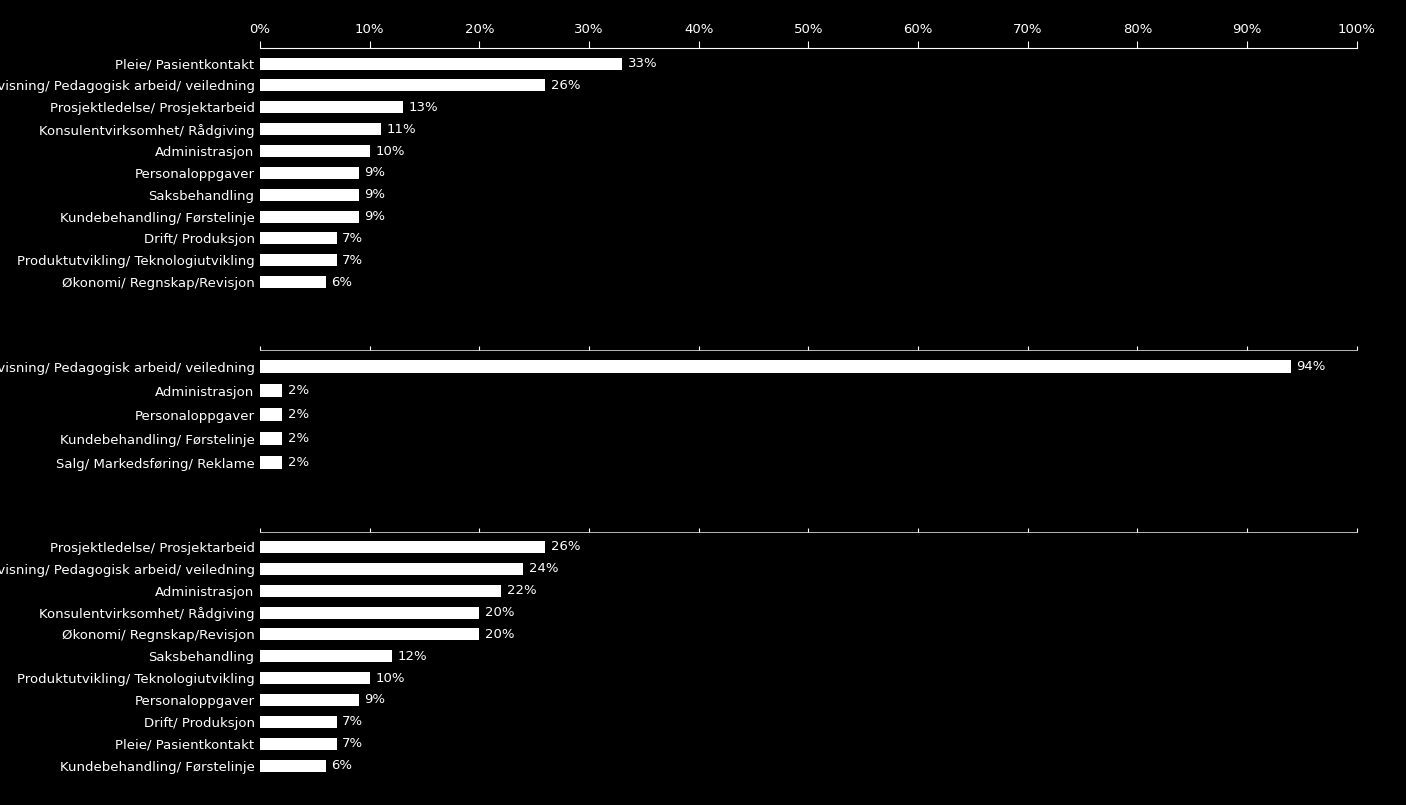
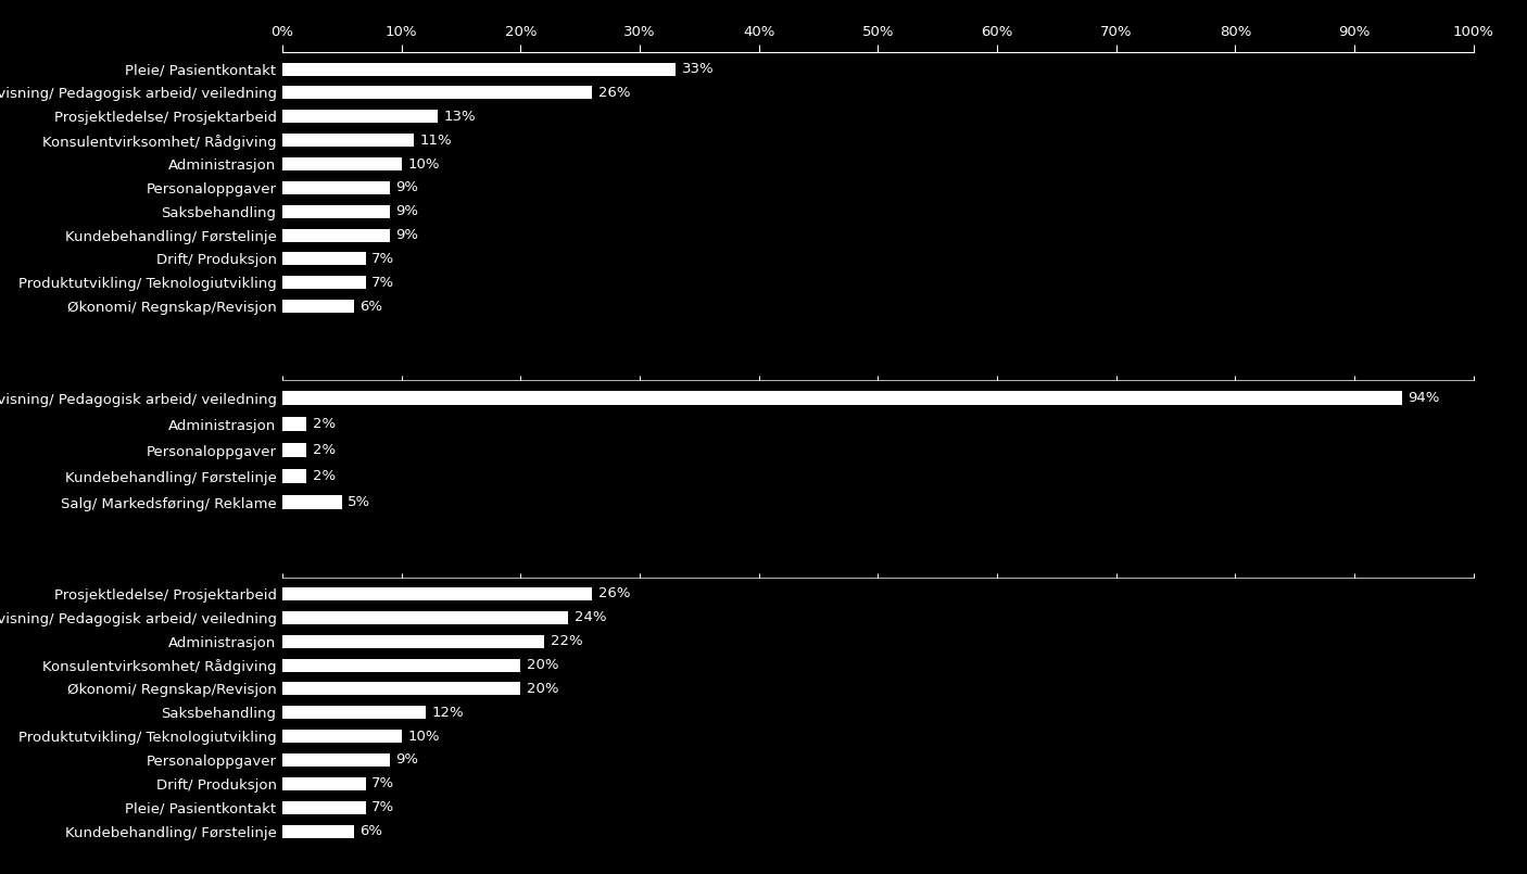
Salg/ Markedsføring/ Reklame: 2% -> 5%
